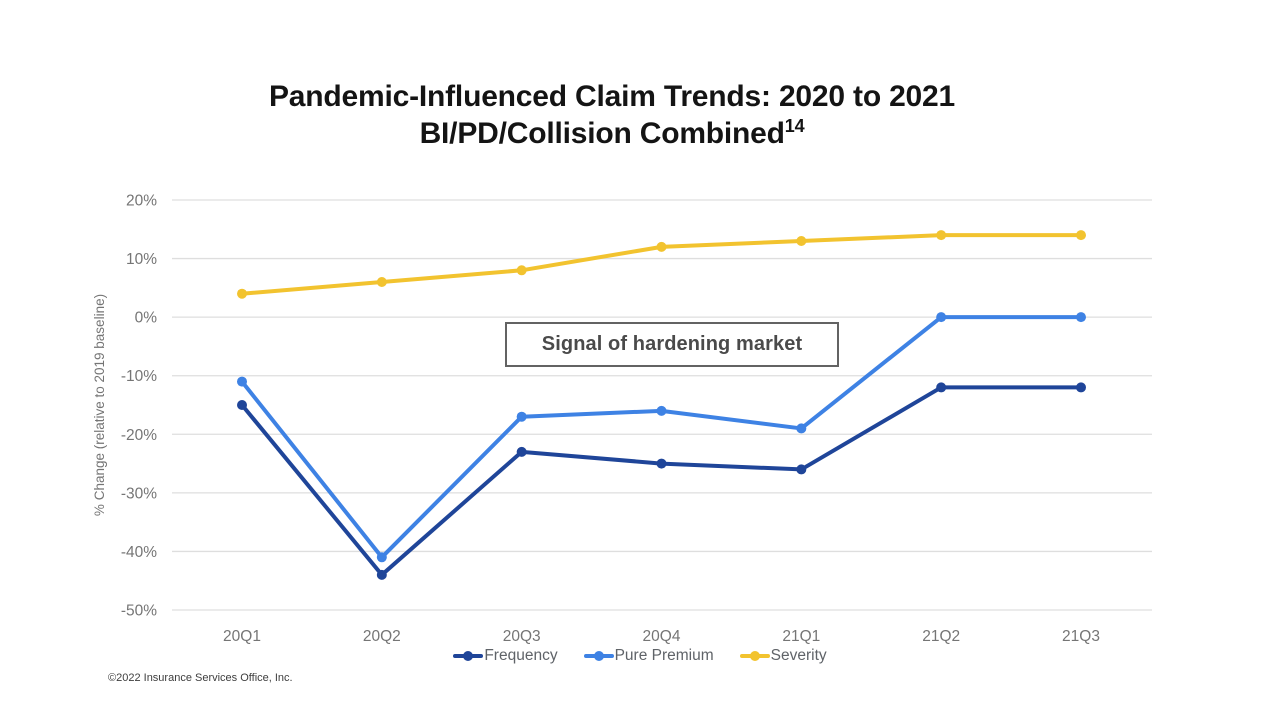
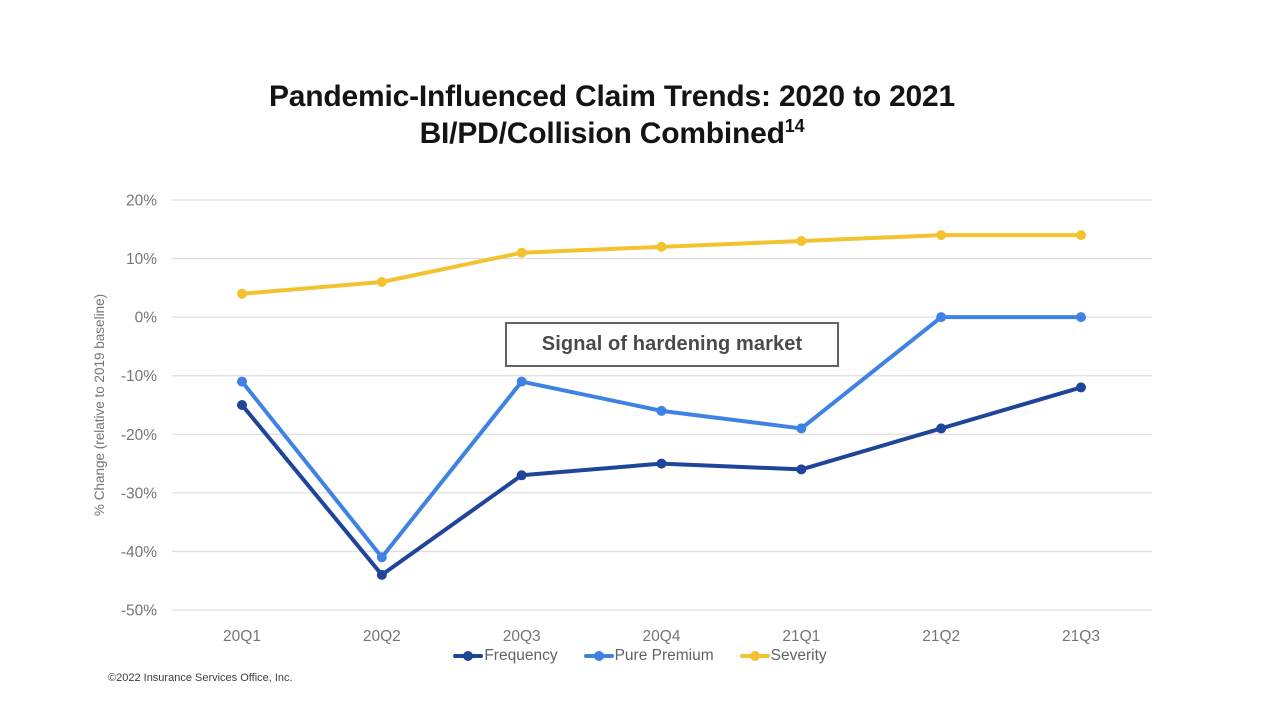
Frequency/20Q3: -23% -> -27%
Pure Premium/20Q3: -17% -> -11%
Severity/20Q3: 8% -> 11%
Frequency/21Q2: -12% -> -19%
